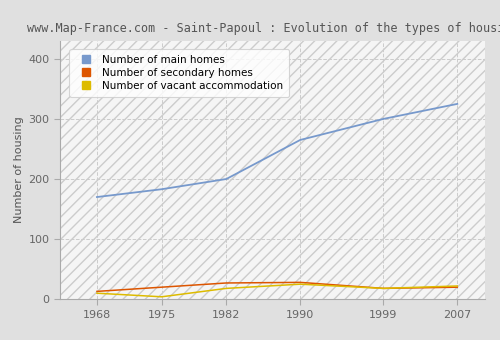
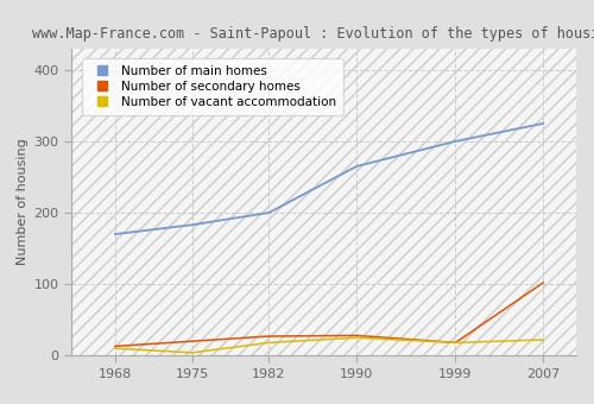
Number of secondary homes/2007: 20 -> 102
